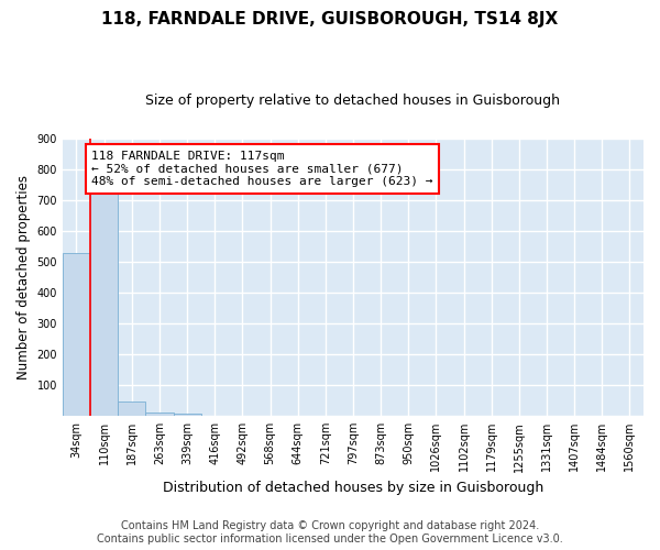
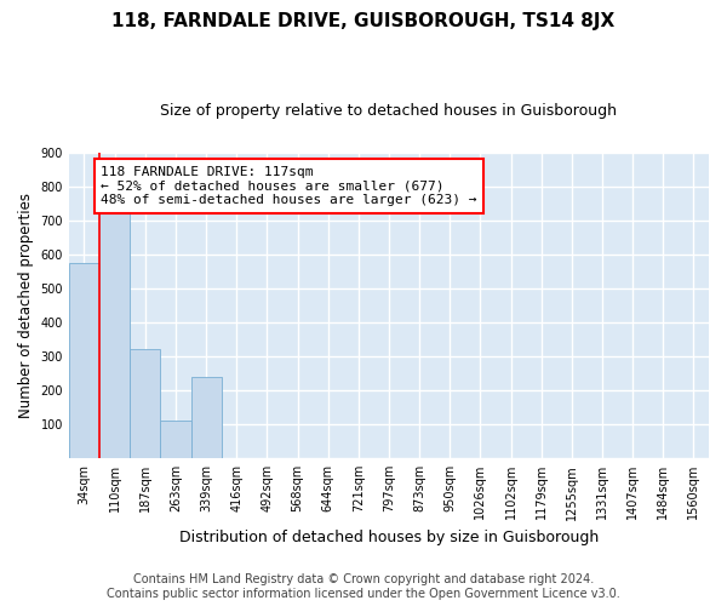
34sqm: 527 -> 575
187sqm: 47 -> 320
263sqm: 11 -> 110
339sqm: 8 -> 240
